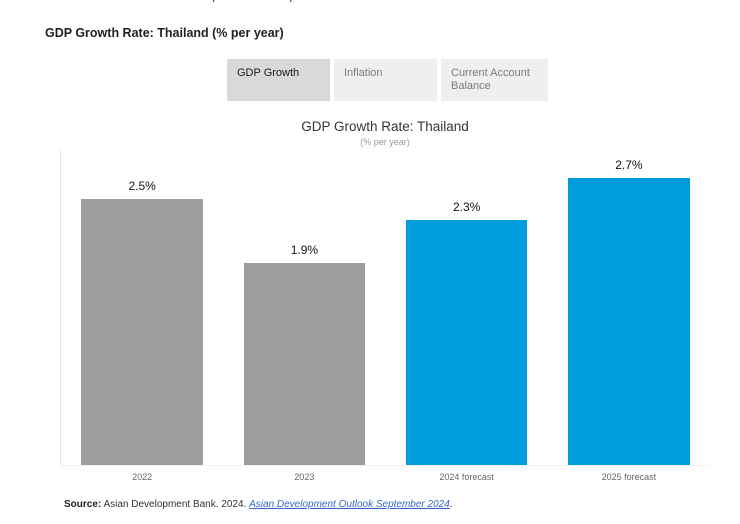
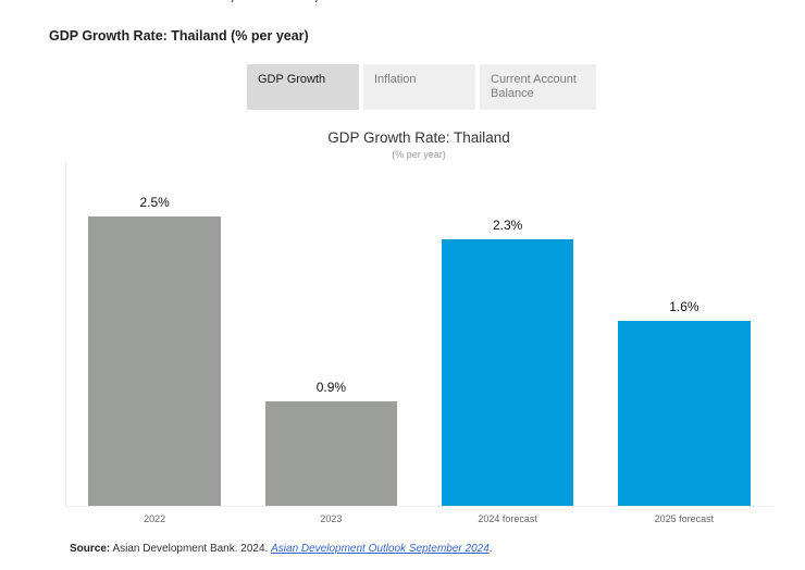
2023: 1.9% -> 0.9%
2025 forecast: 2.7% -> 1.6%
